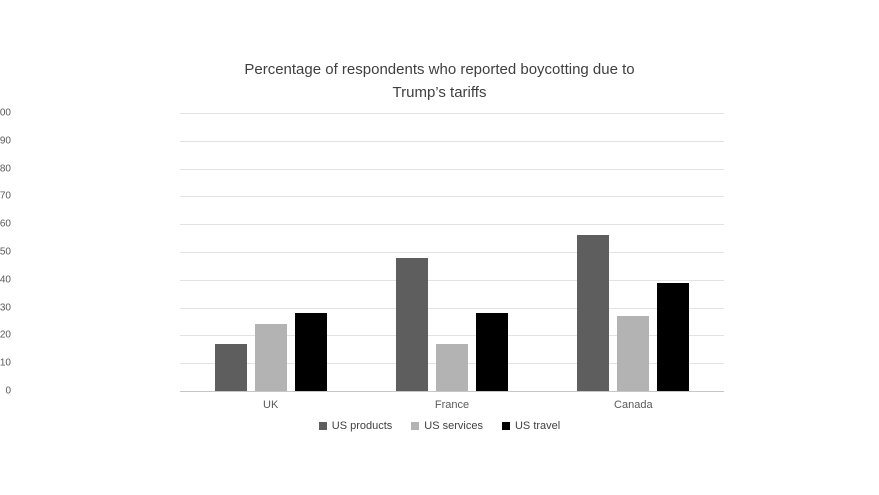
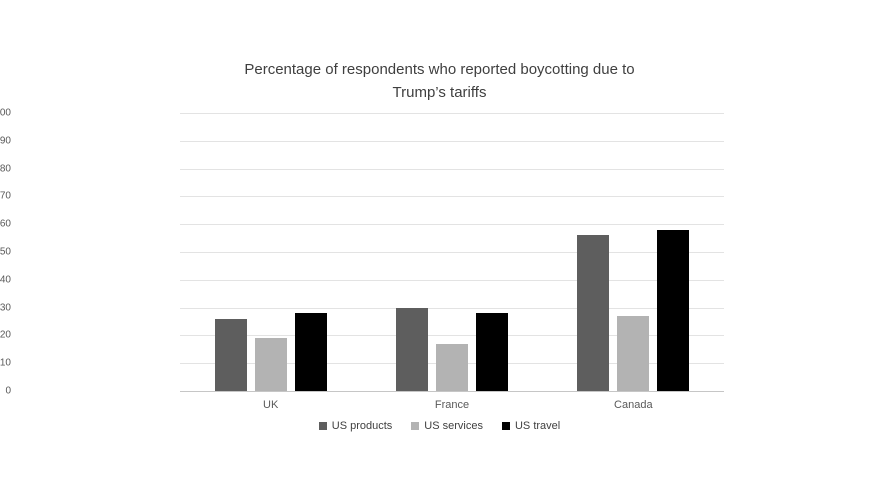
US products/UK: 17 -> 26
US services/UK: 24 -> 19
US products/France: 48 -> 30
US travel/Canada: 39 -> 58
